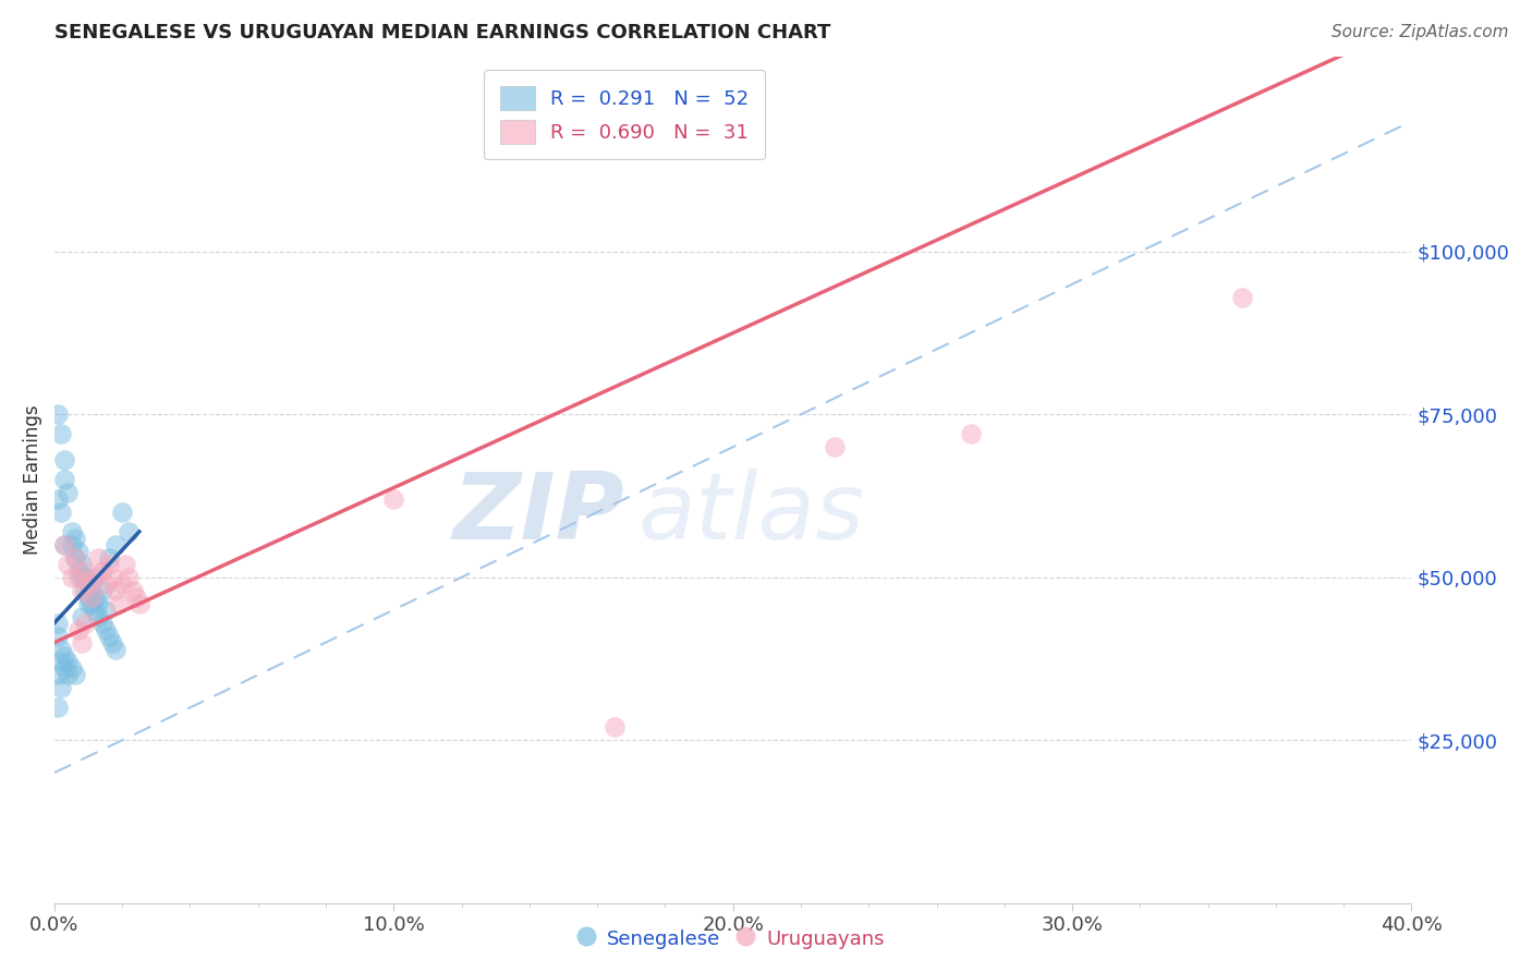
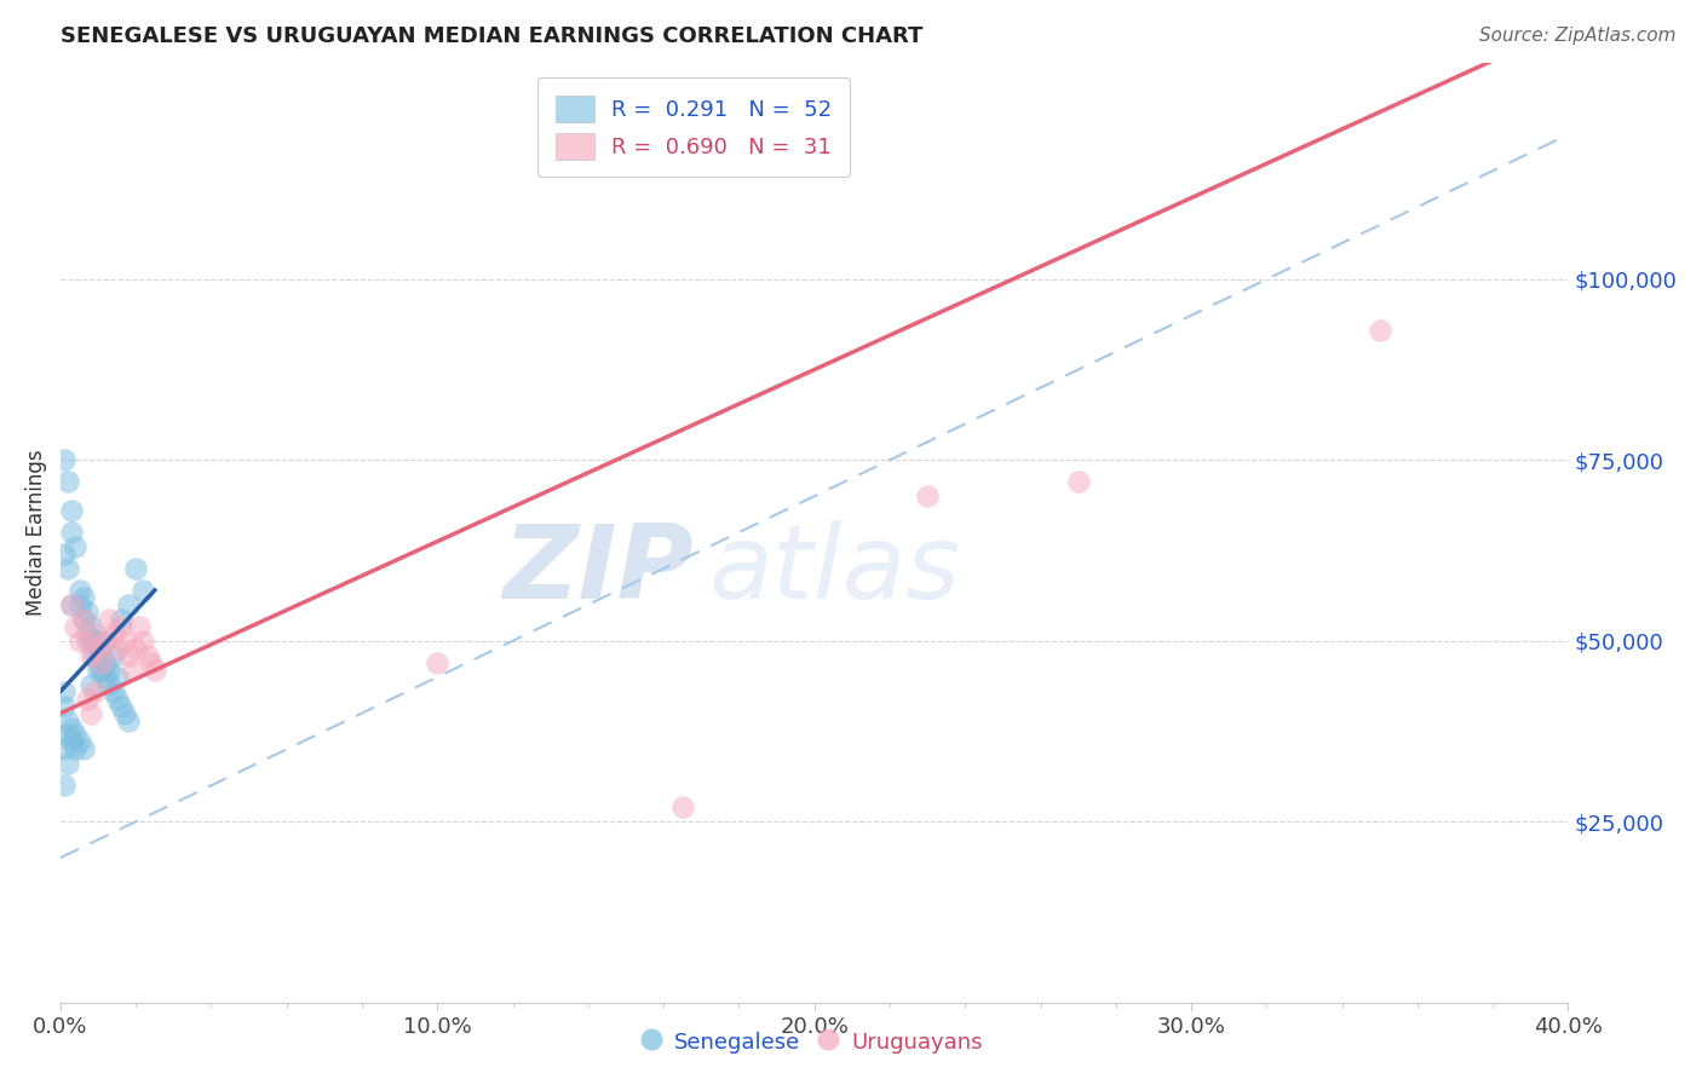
Uruguayans/10.0%: $62,000 -> $47,000
